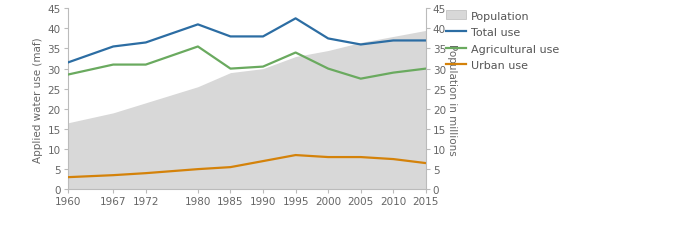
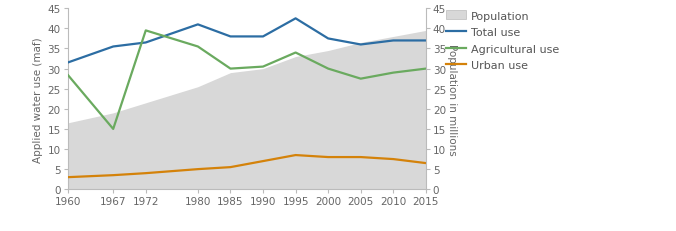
Agricultural use/1967: 31.0 -> 15.0
Agricultural use/1972: 31.0 -> 39.5
